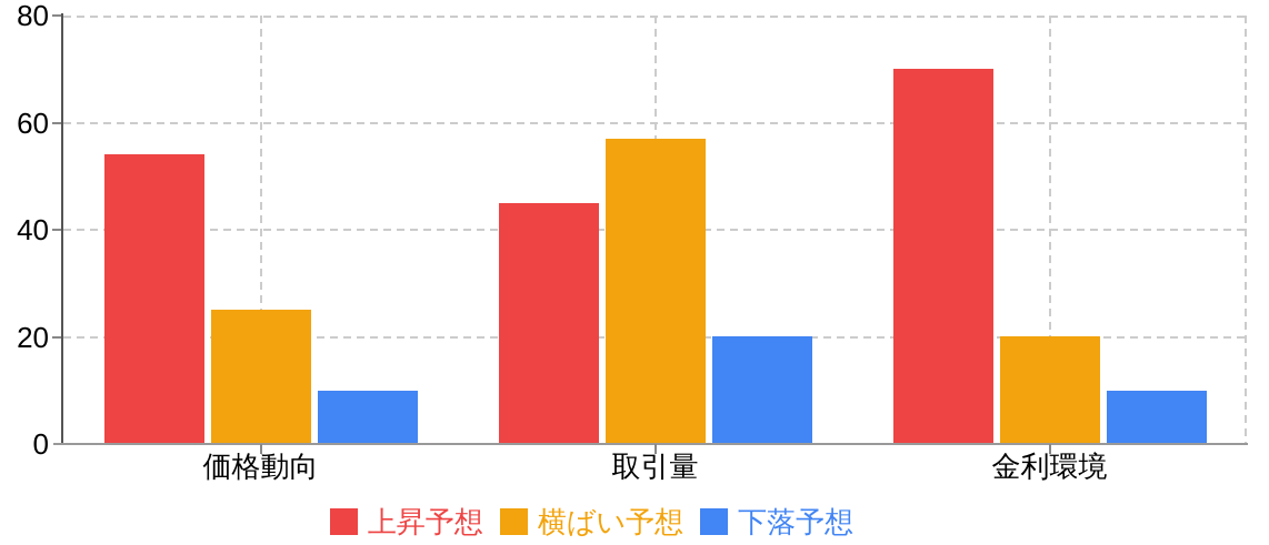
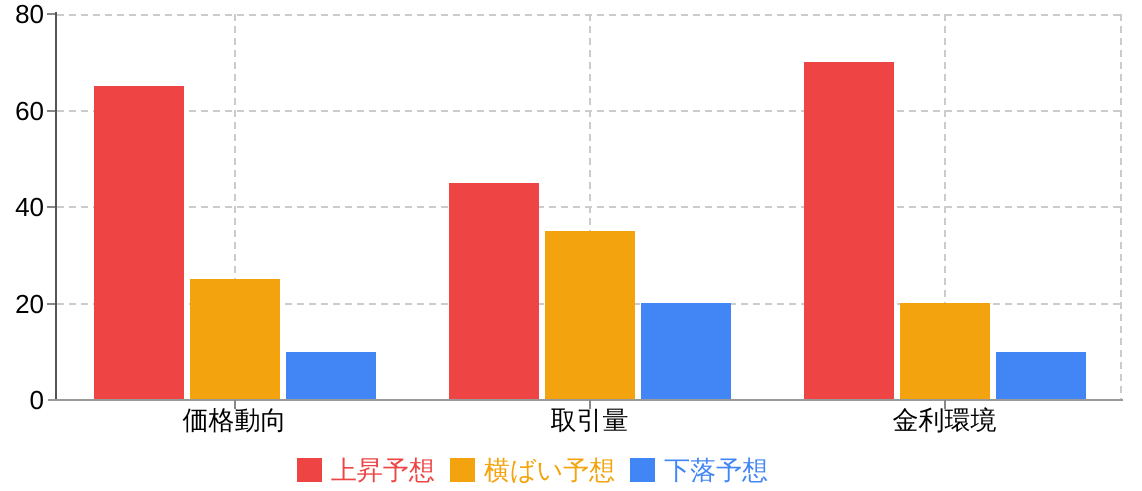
上昇予想/価格動向: 54 -> 65
横ばい予想/取引量: 57 -> 35
